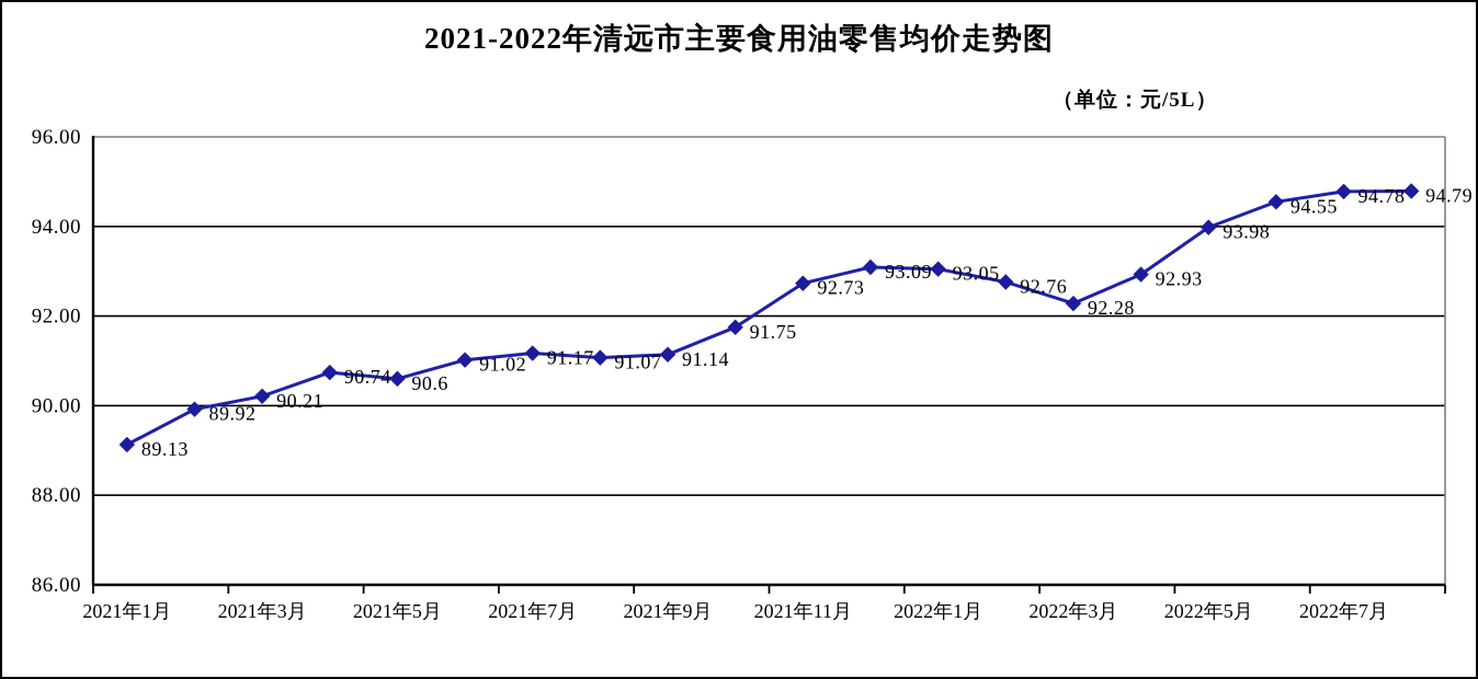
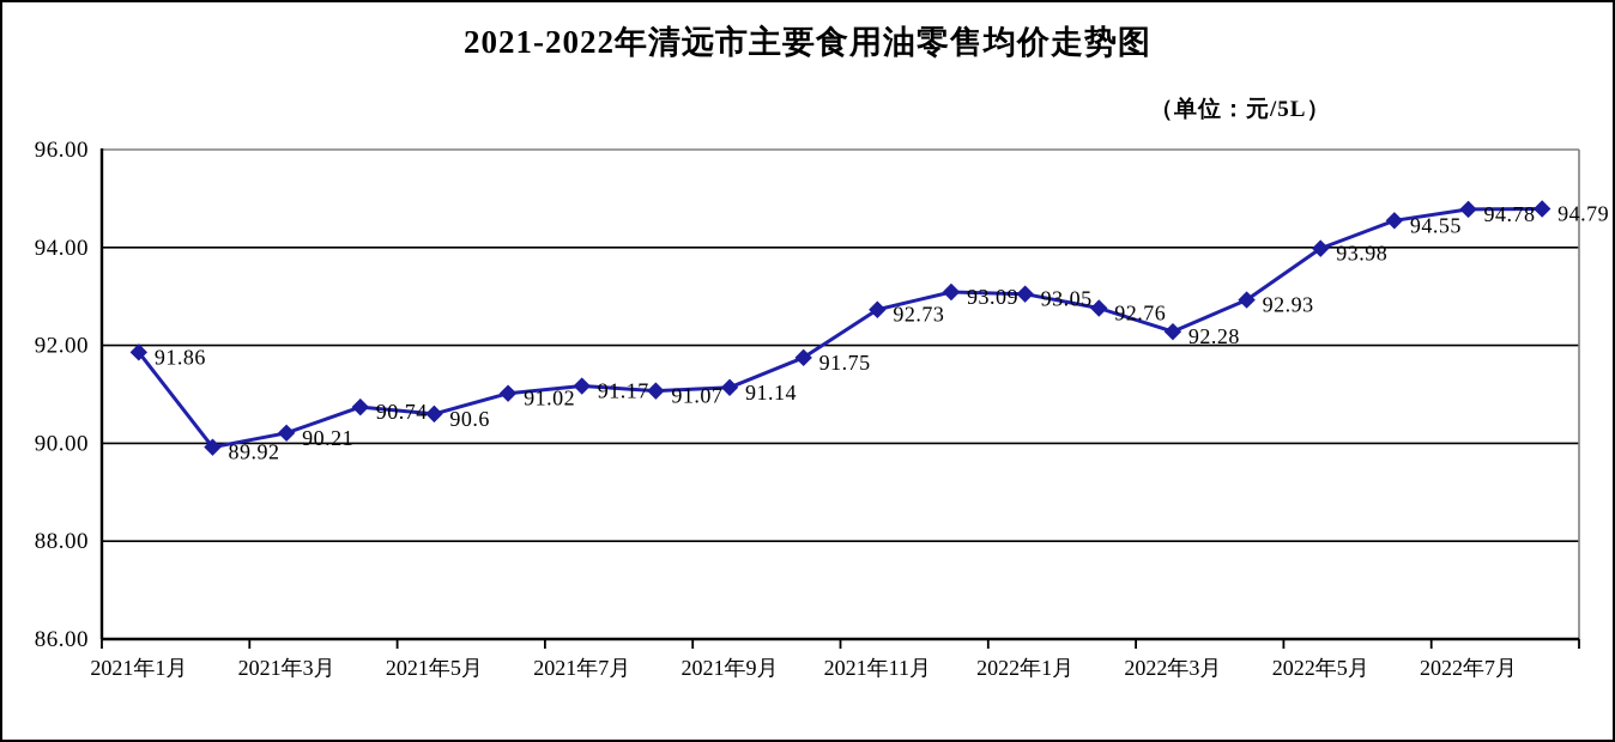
2021年1月: 89.13 -> 91.86
